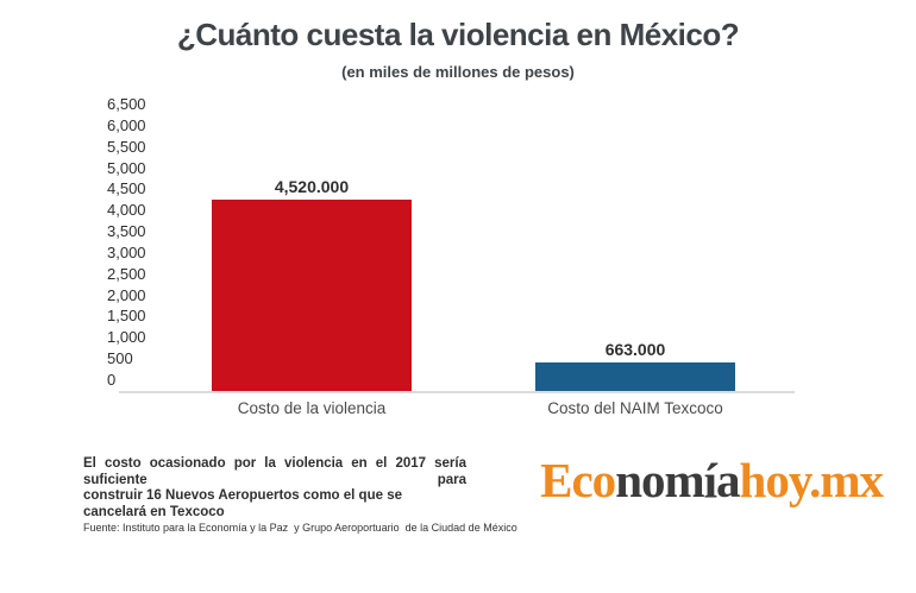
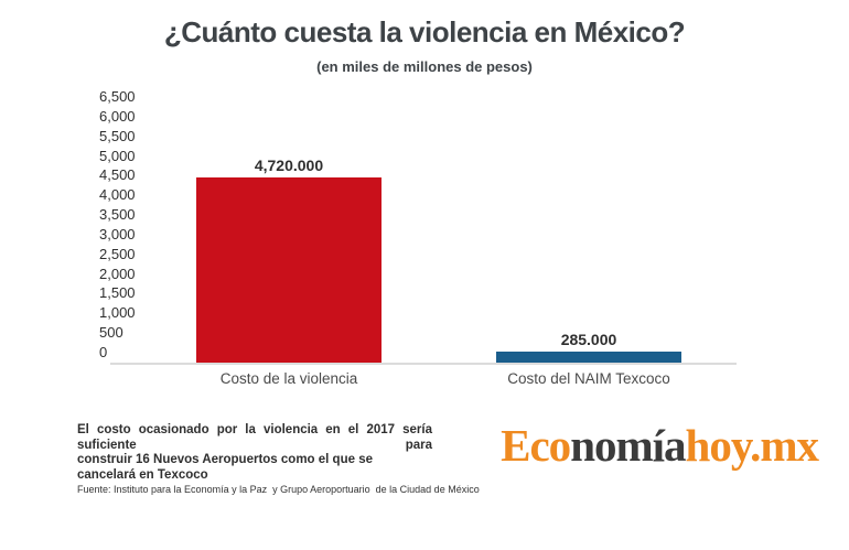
Costo de la violencia: 4,520.000 -> 4,720.000
Costo del NAIM Texcoco: 663.000 -> 285.000
